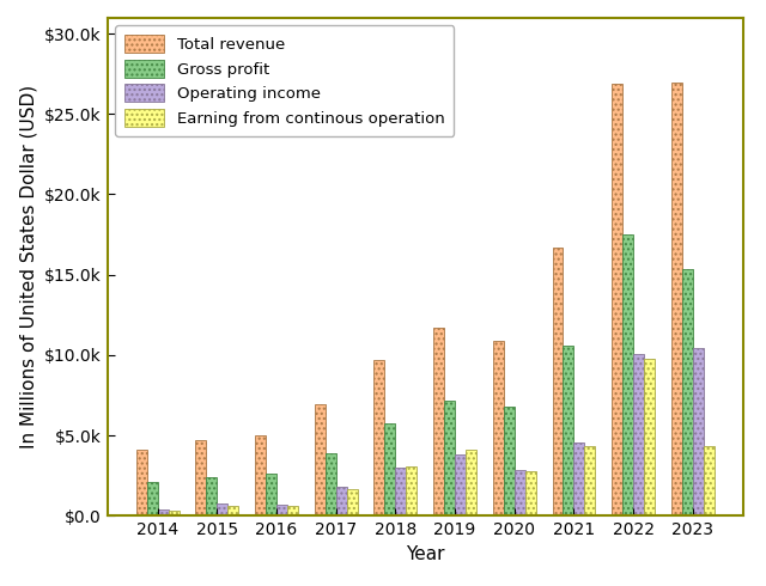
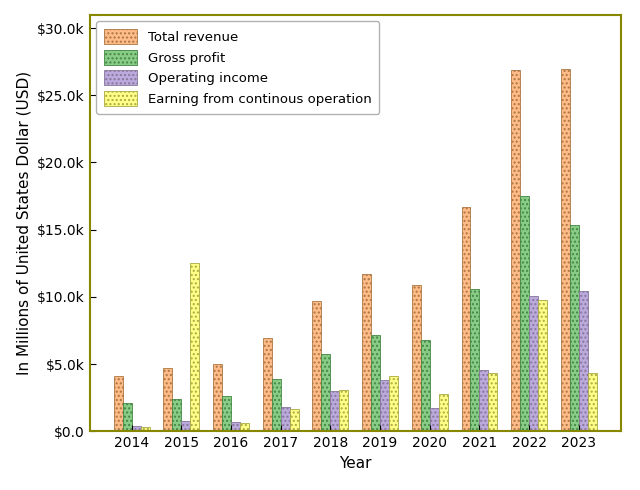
Earning from continous operation/2015: $0.6k -> $12.5k
Operating income/2020: $2.8k -> $1.7k
